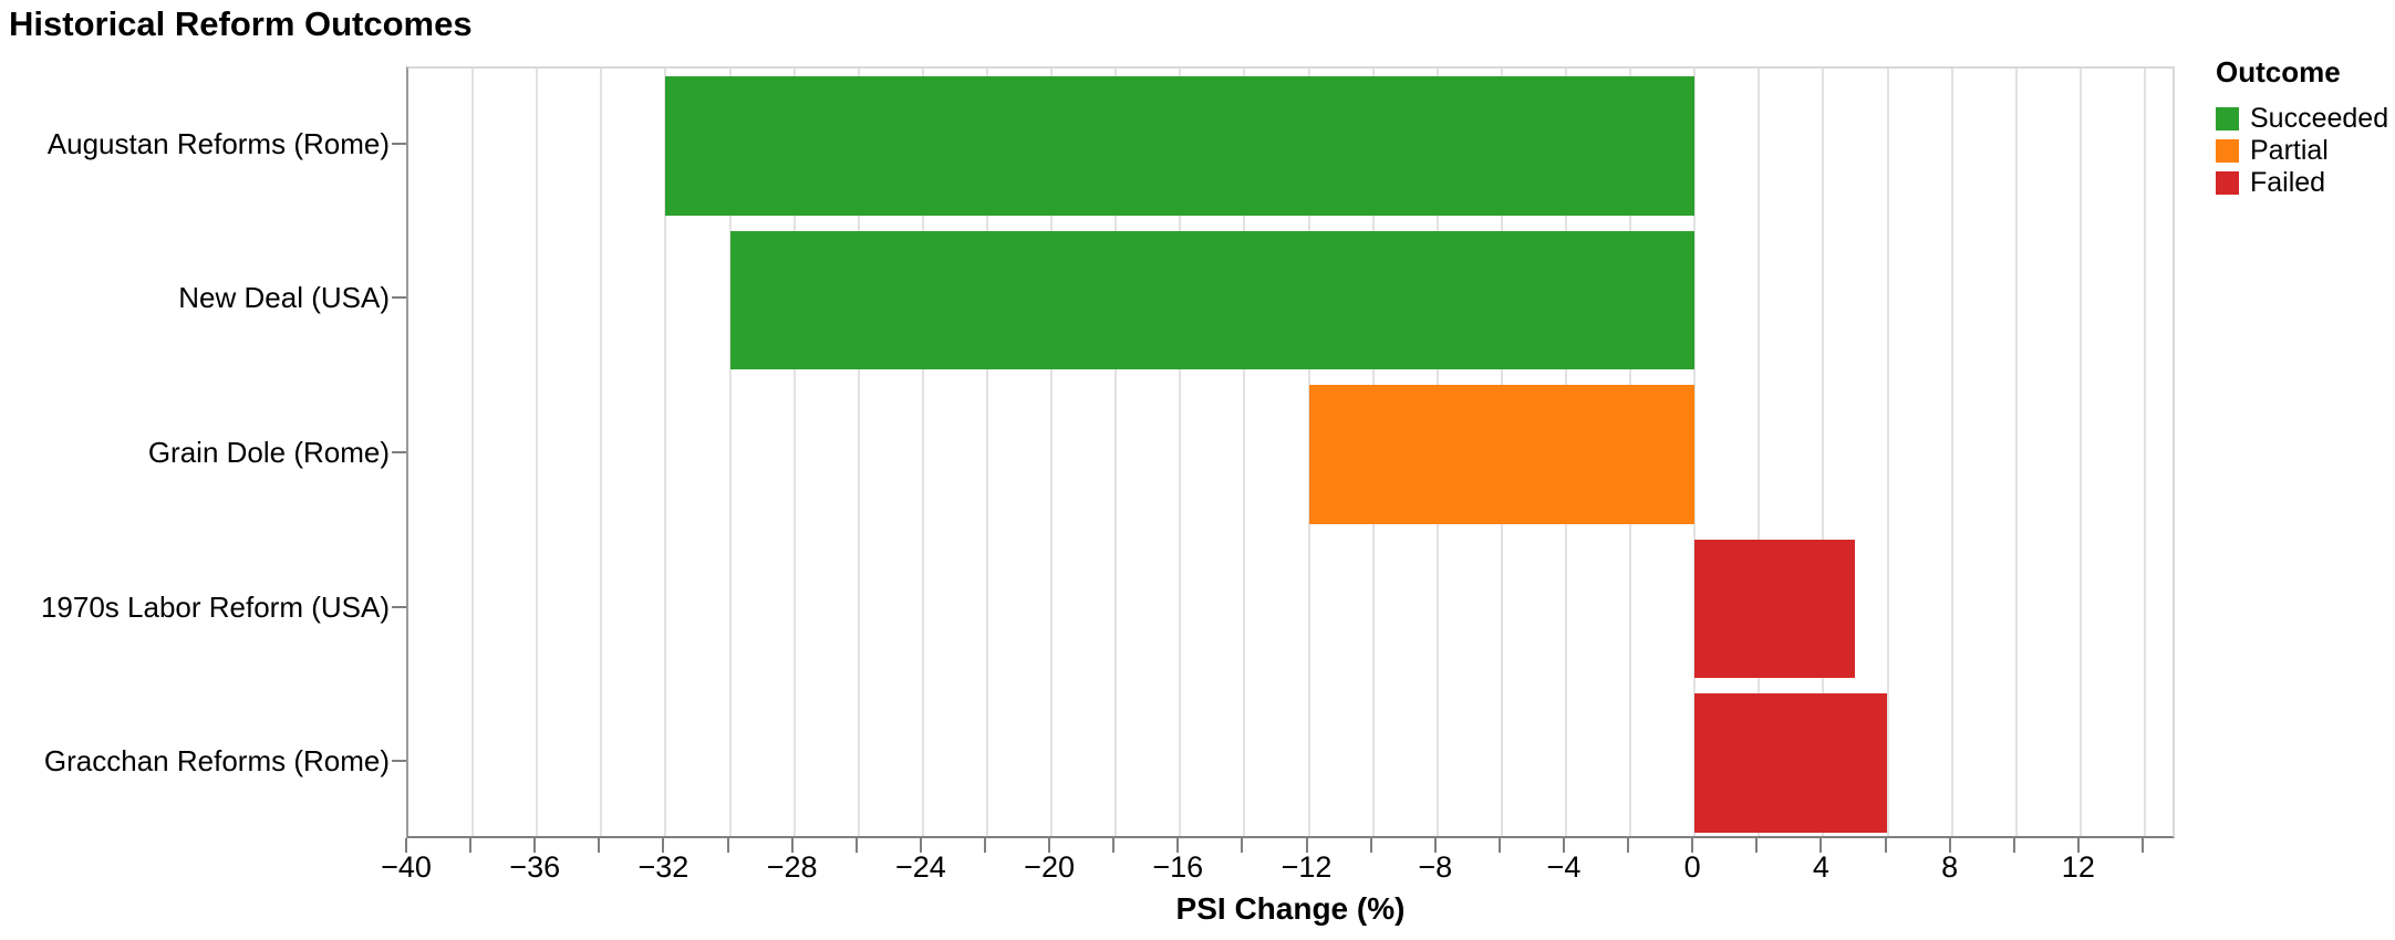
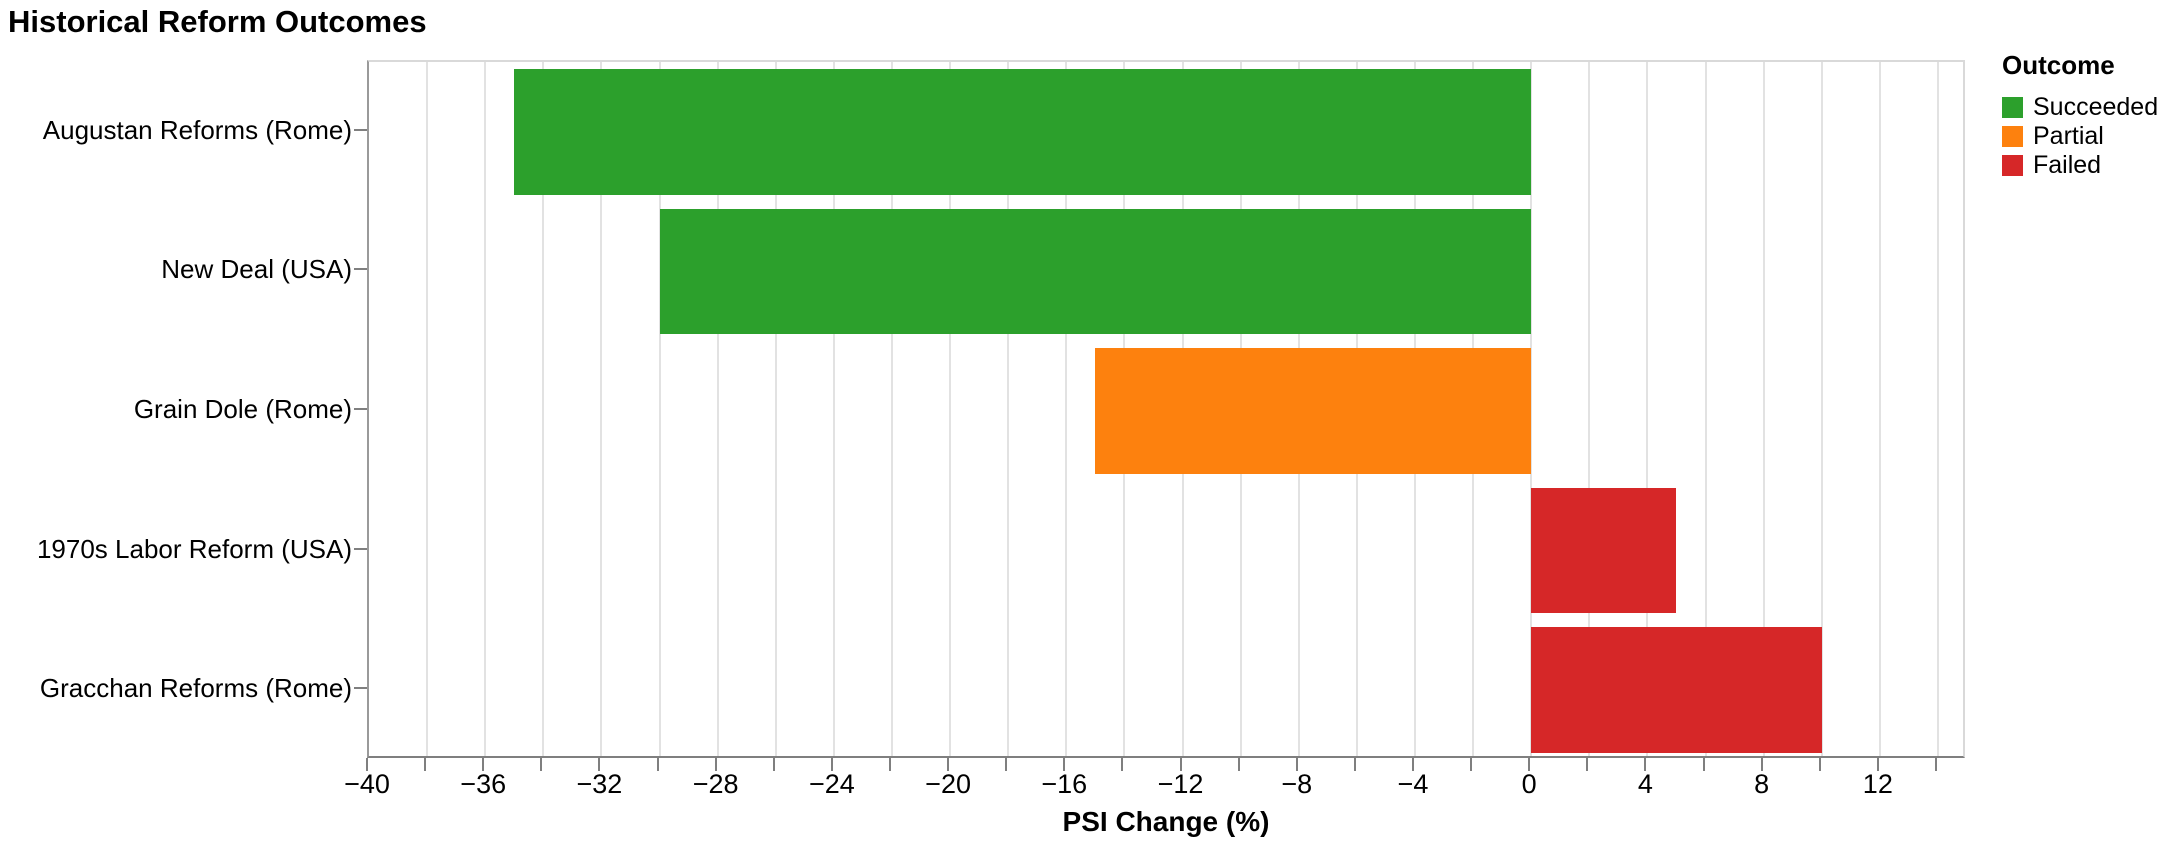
Augustan Reforms (Rome): -32 -> -35
Grain Dole (Rome): -12 -> -15
Gracchan Reforms (Rome): 6 -> 10
